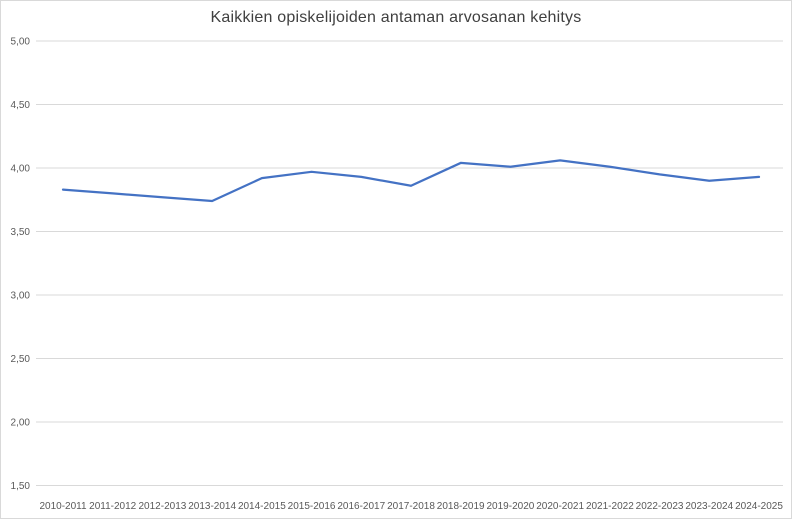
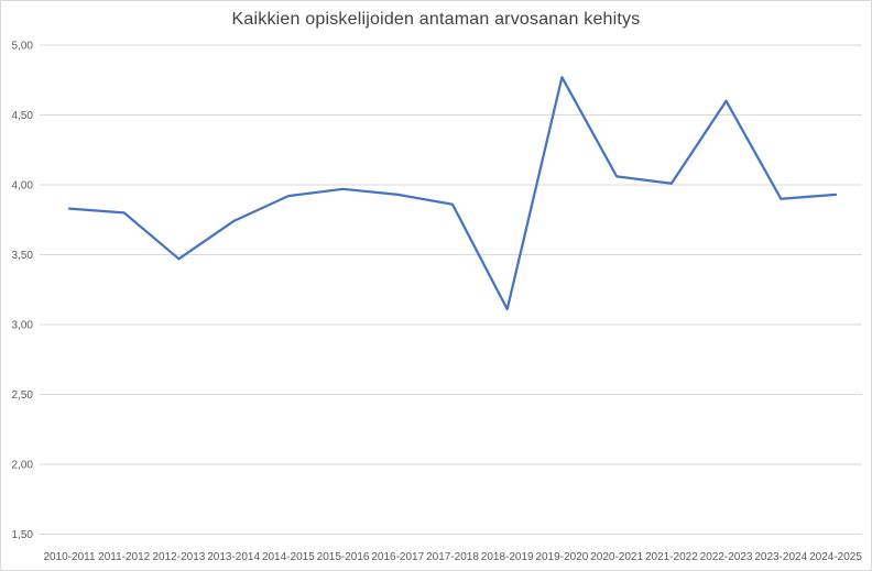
2012-2013: 3,77 -> 3,47
2018-2019: 4,04 -> 3,11
2019-2020: 4,01 -> 4,77
2022-2023: 3,95 -> 4,60
